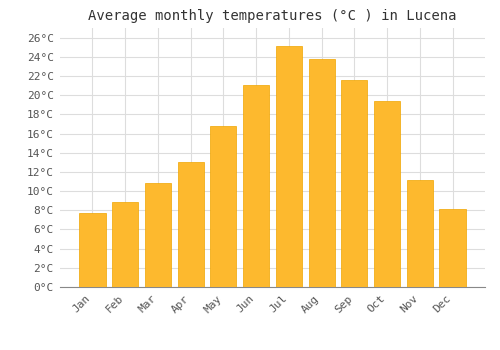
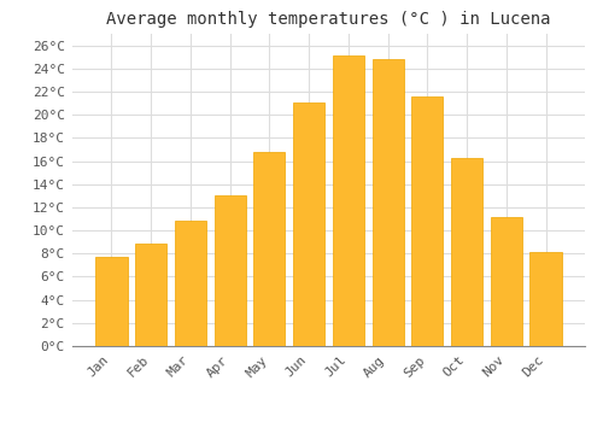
Aug: 23.8°C -> 24.8°C
Oct: 19.4°C -> 16.3°C
